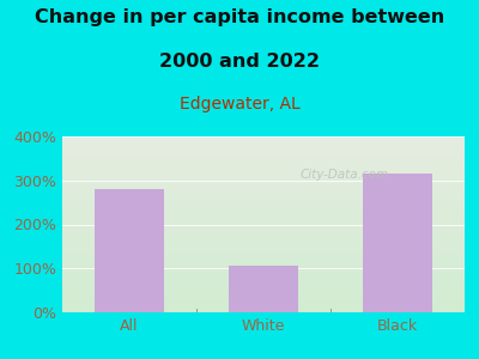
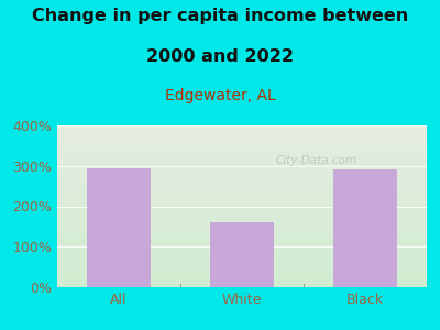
All: 280% -> 295%
White: 105% -> 160%
Black: 315% -> 292%
